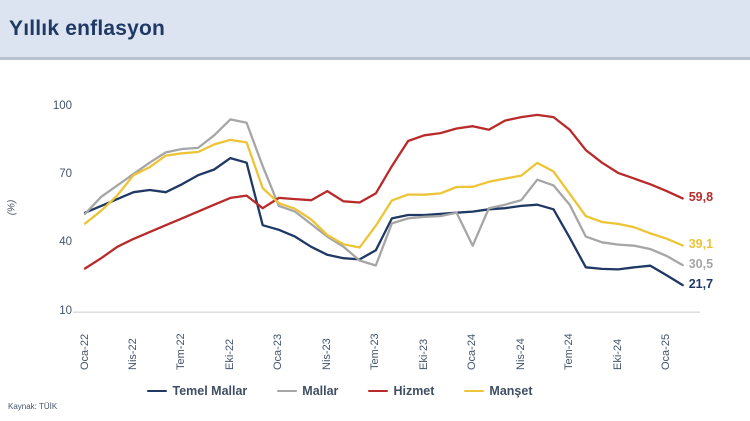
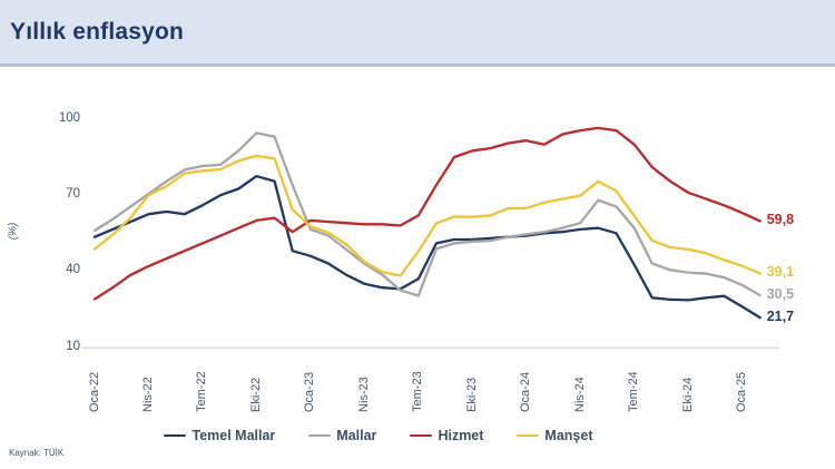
Mallar/Oca-22: 53 -> 56
Hizmet/Nis-23: 63 -> 58
Mallar/Oca-24: 39 -> 54
